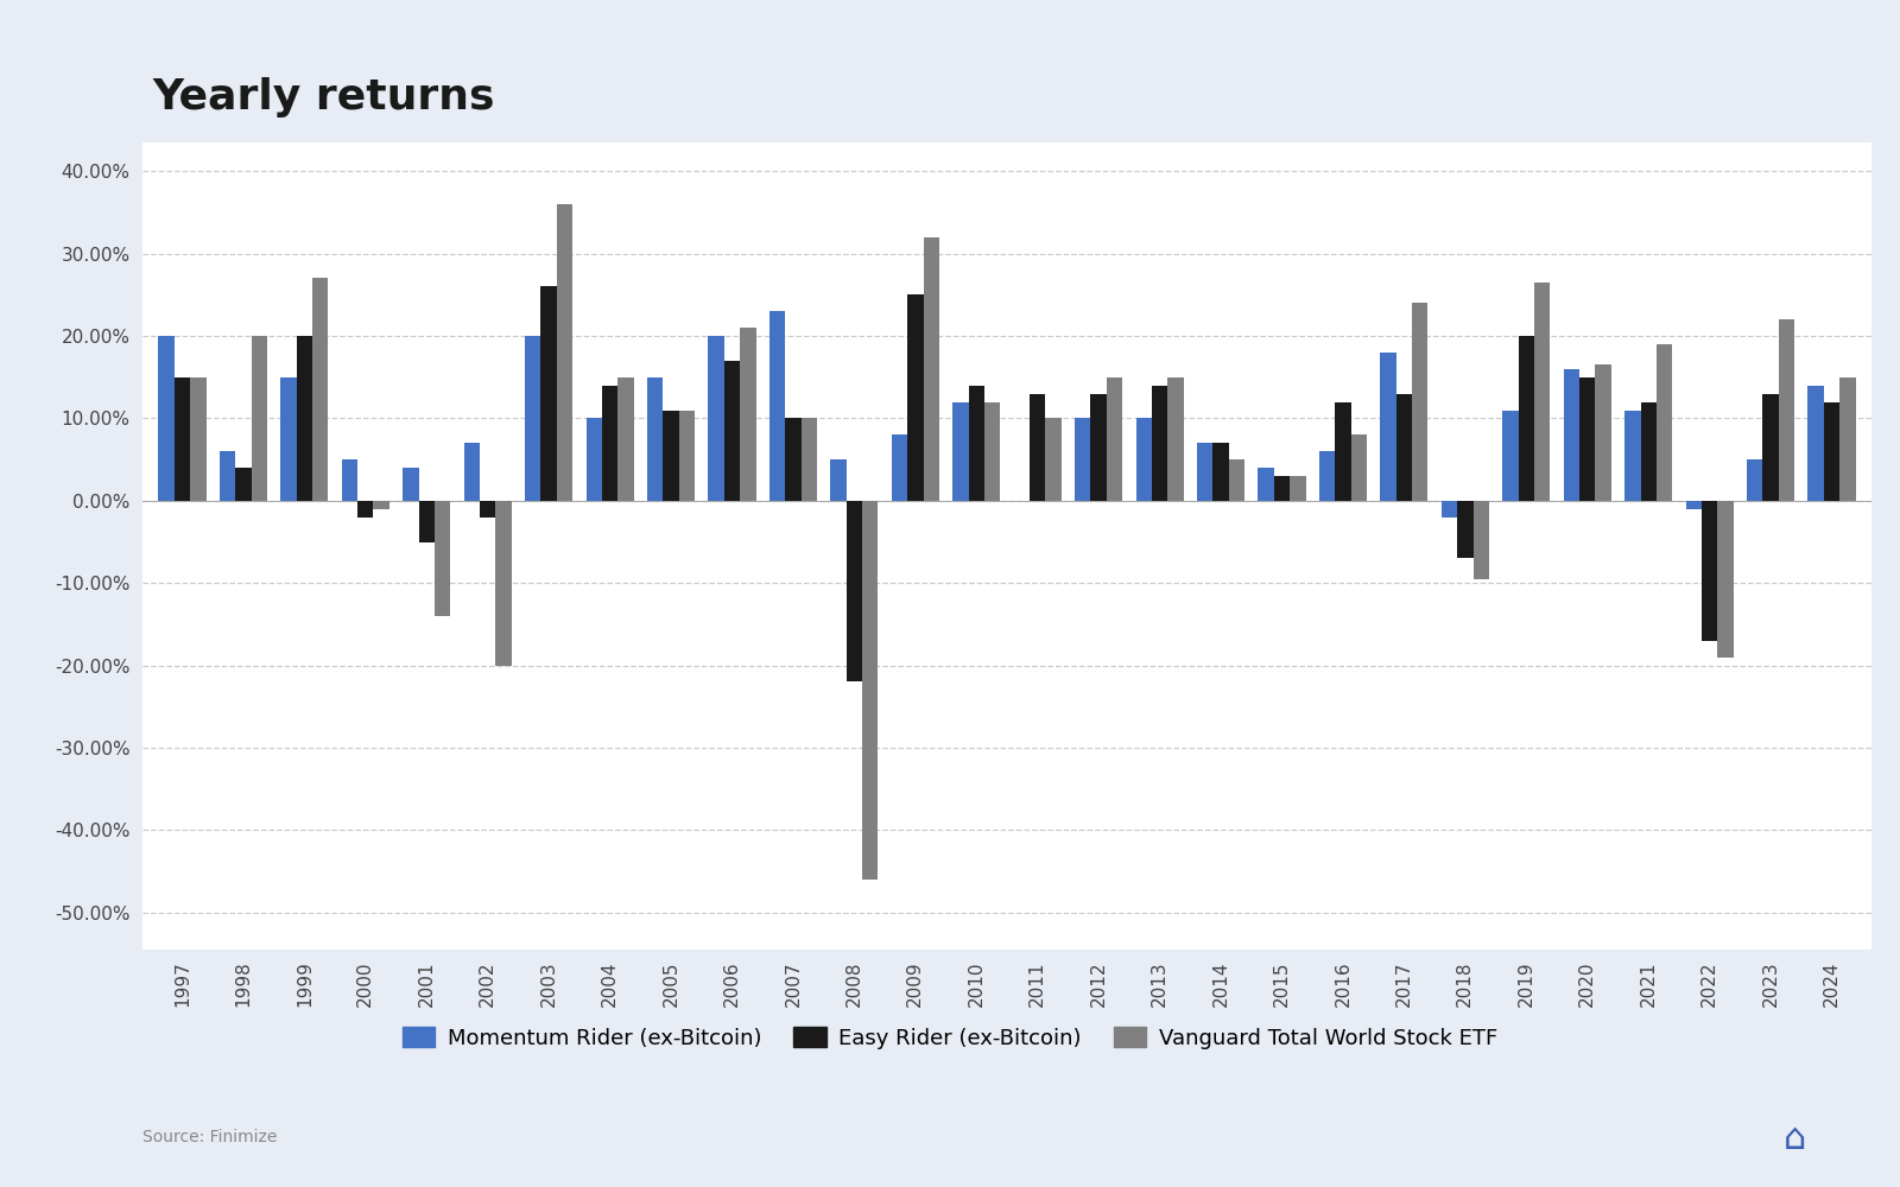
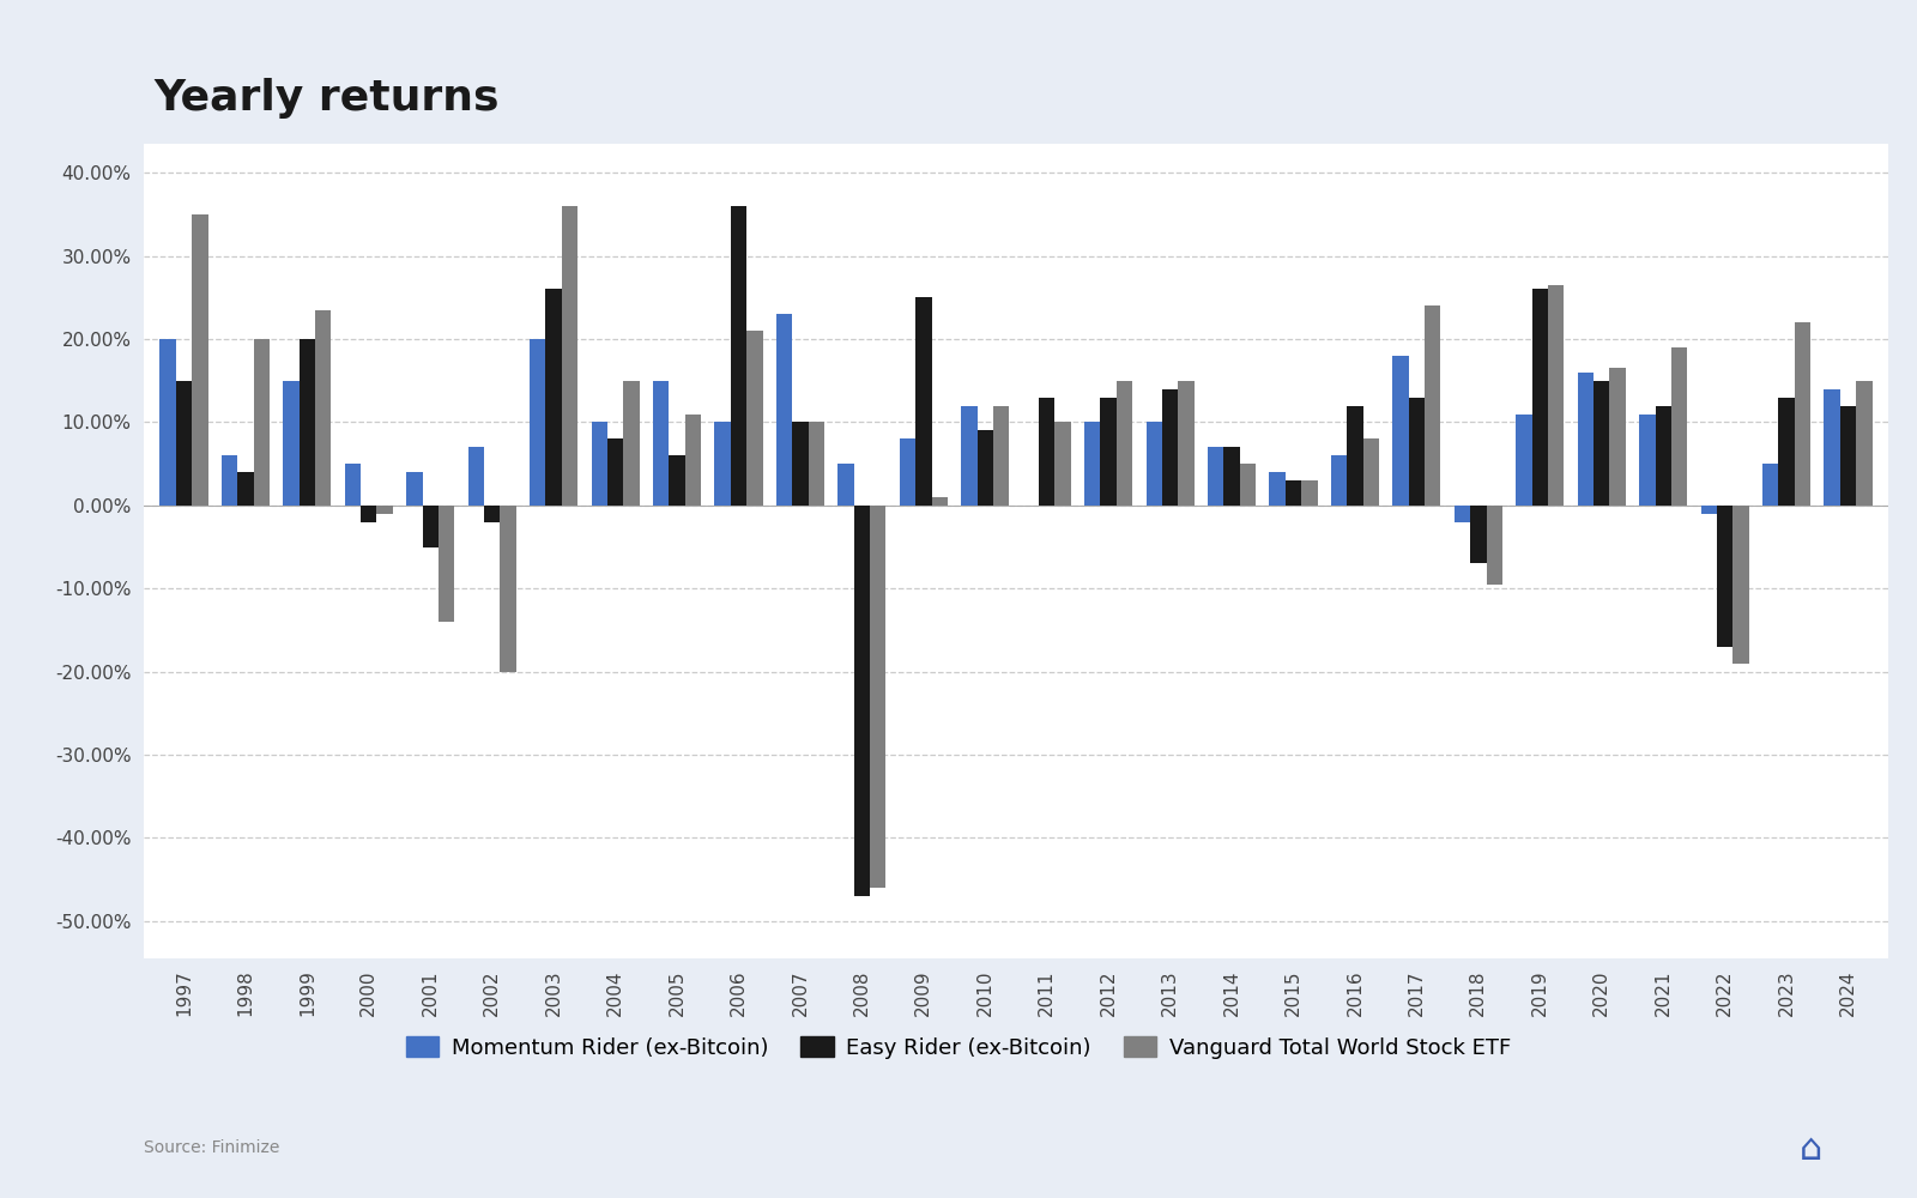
Vanguard Total World Stock ETF/1997: 15.0% -> 35.0%
Vanguard Total World Stock ETF/1999: 27.0% -> 23.4%
Easy Rider (ex-Bitcoin)/2004: 14% -> 8%
Easy Rider (ex-Bitcoin)/2005: 11% -> 6%
Momentum Rider (ex-Bitcoin)/2006: 20% -> 10%
Easy Rider (ex-Bitcoin)/2006: 17% -> 36%
Easy Rider (ex-Bitcoin)/2008: -22% -> -47%
Vanguard Total World Stock ETF/2009: 32.0% -> 1.0%
Easy Rider (ex-Bitcoin)/2010: 14% -> 9%
Easy Rider (ex-Bitcoin)/2019: 20% -> 26%
